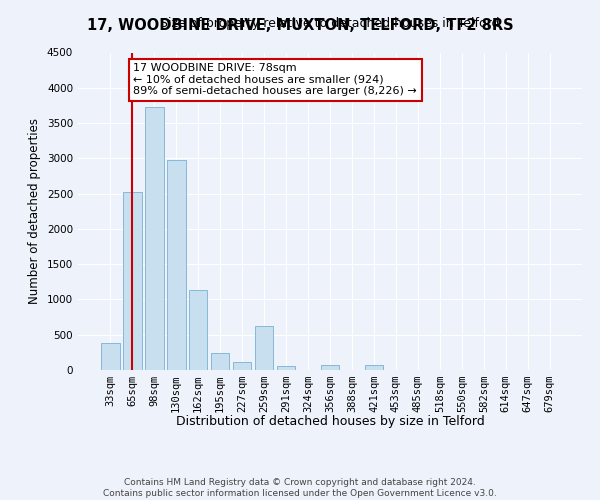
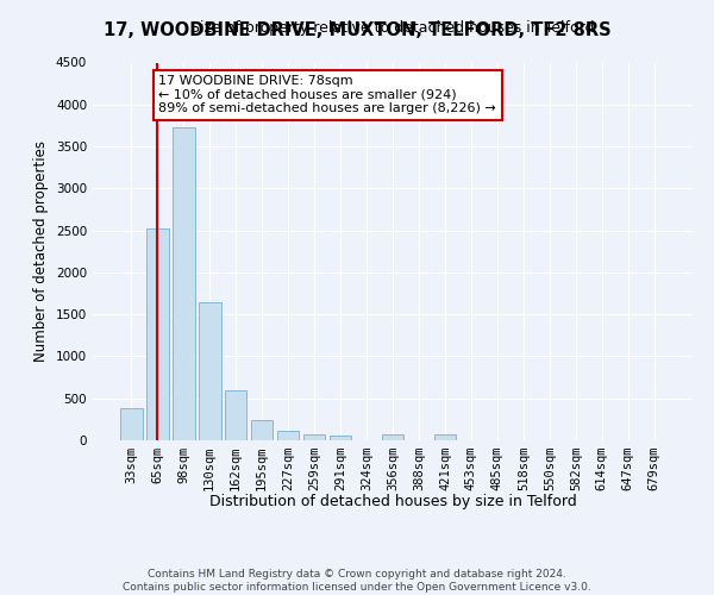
130sqm: 2980 -> 1640
162sqm: 1140 -> 600
259sqm: 620 -> 60
